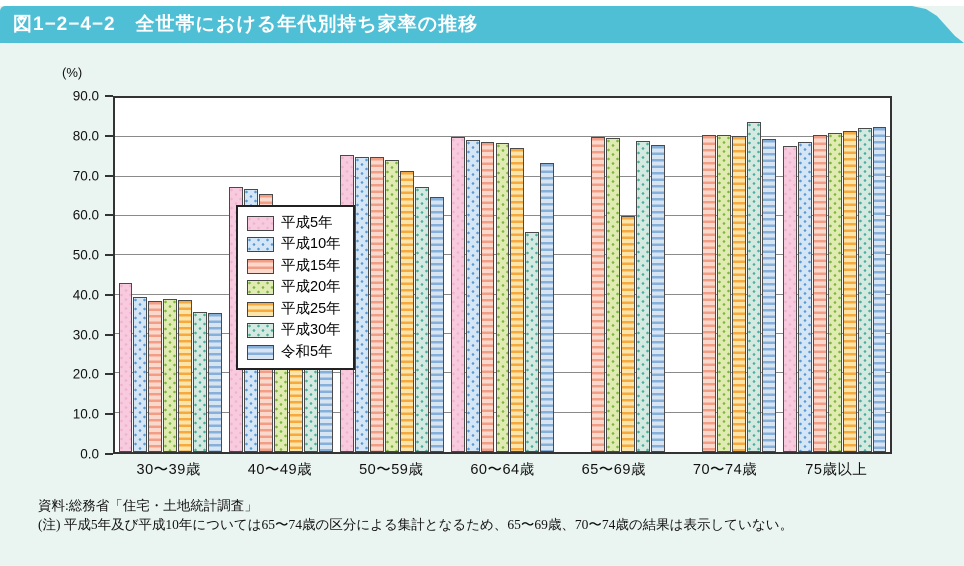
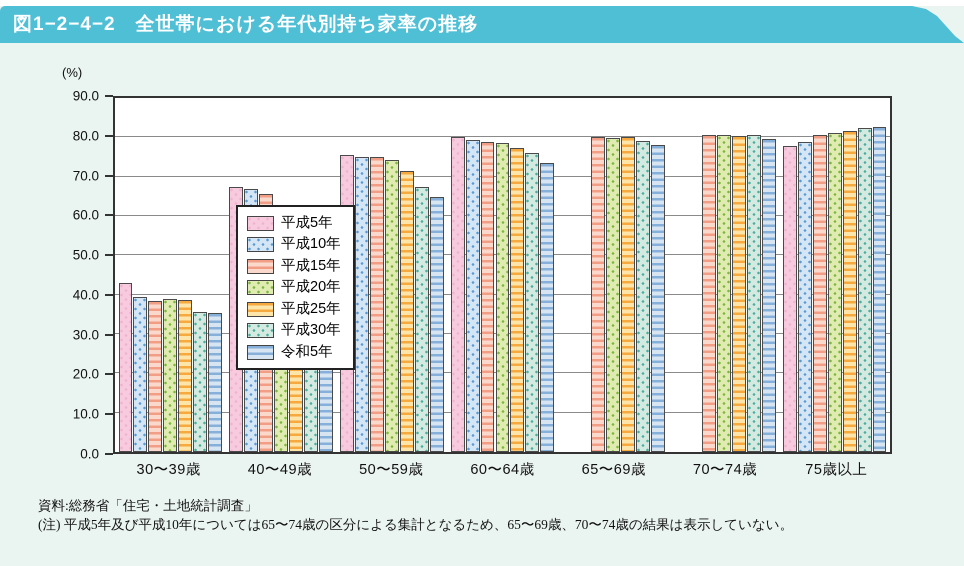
平成30年/60〜64歳: 56 -> 76
平成25年/65〜69歳: 60 -> 80
平成30年/70〜74歳: 84 -> 81
